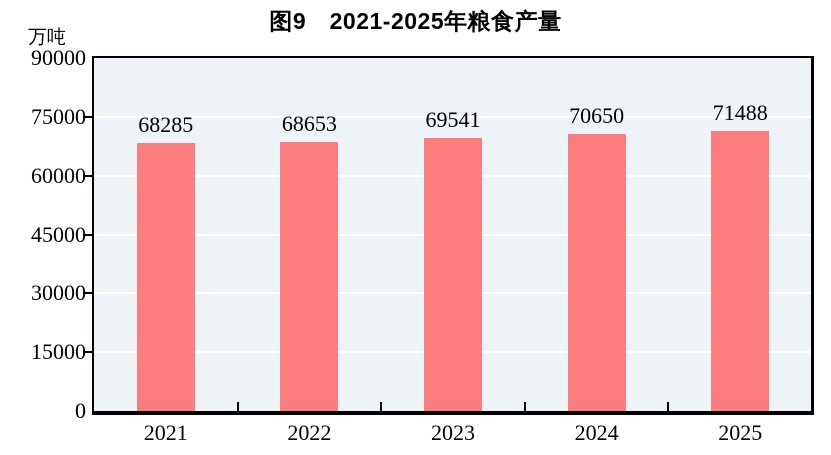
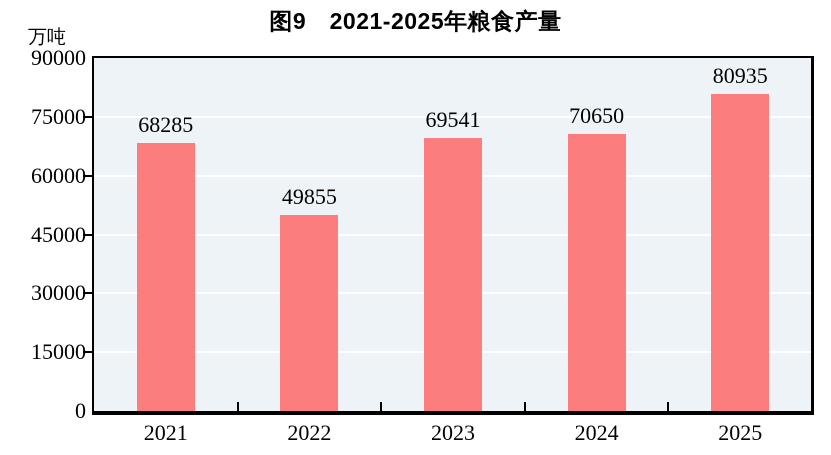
2022: 68653 -> 49855
2025: 71488 -> 80935
